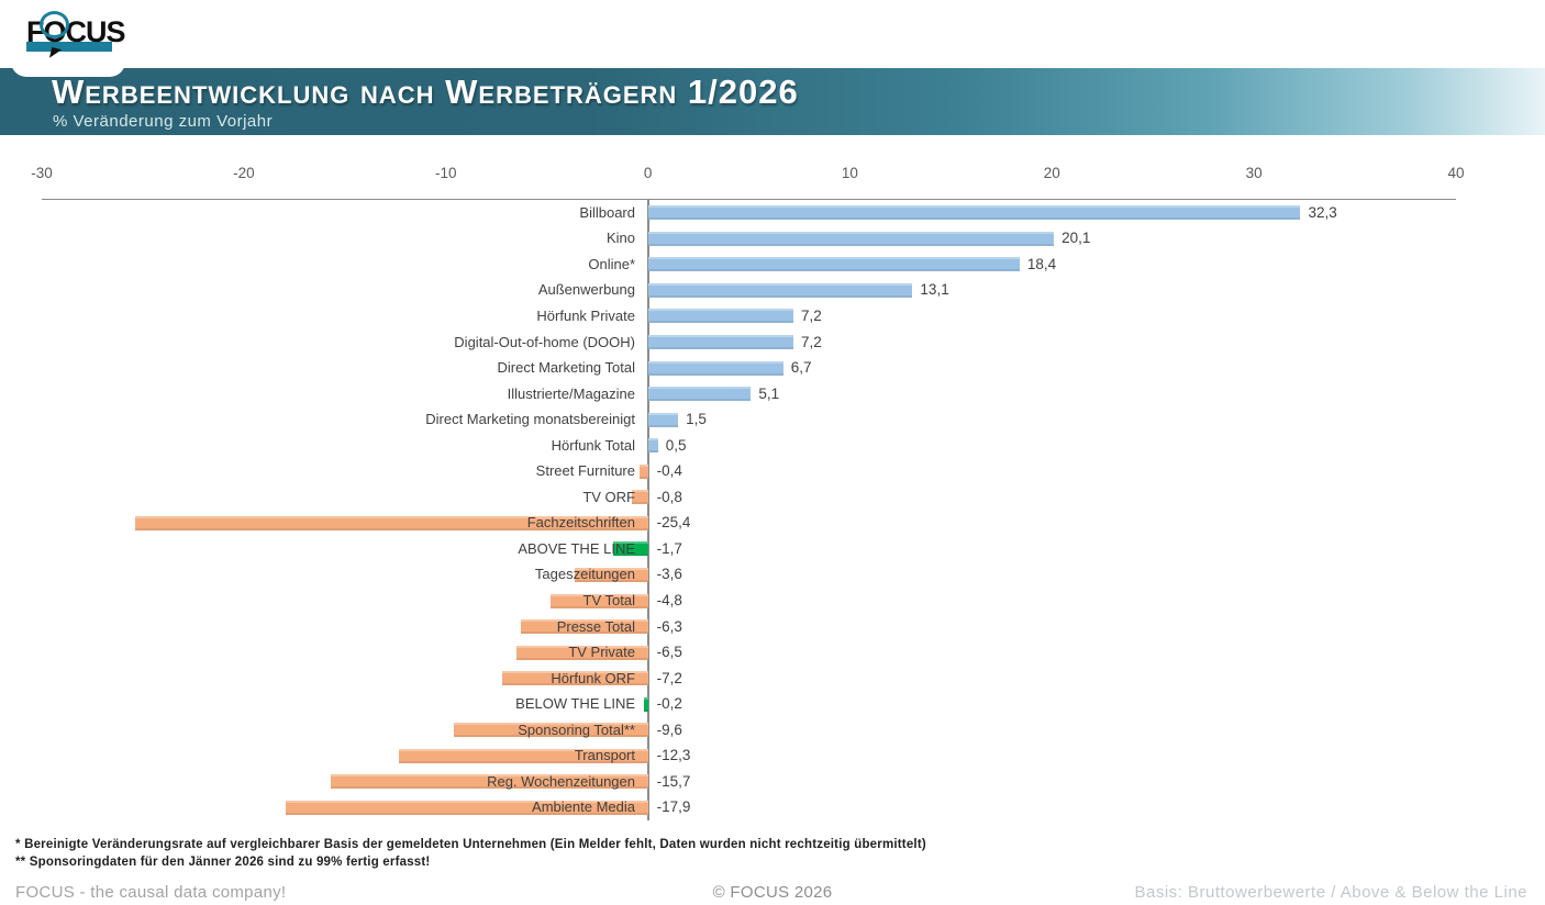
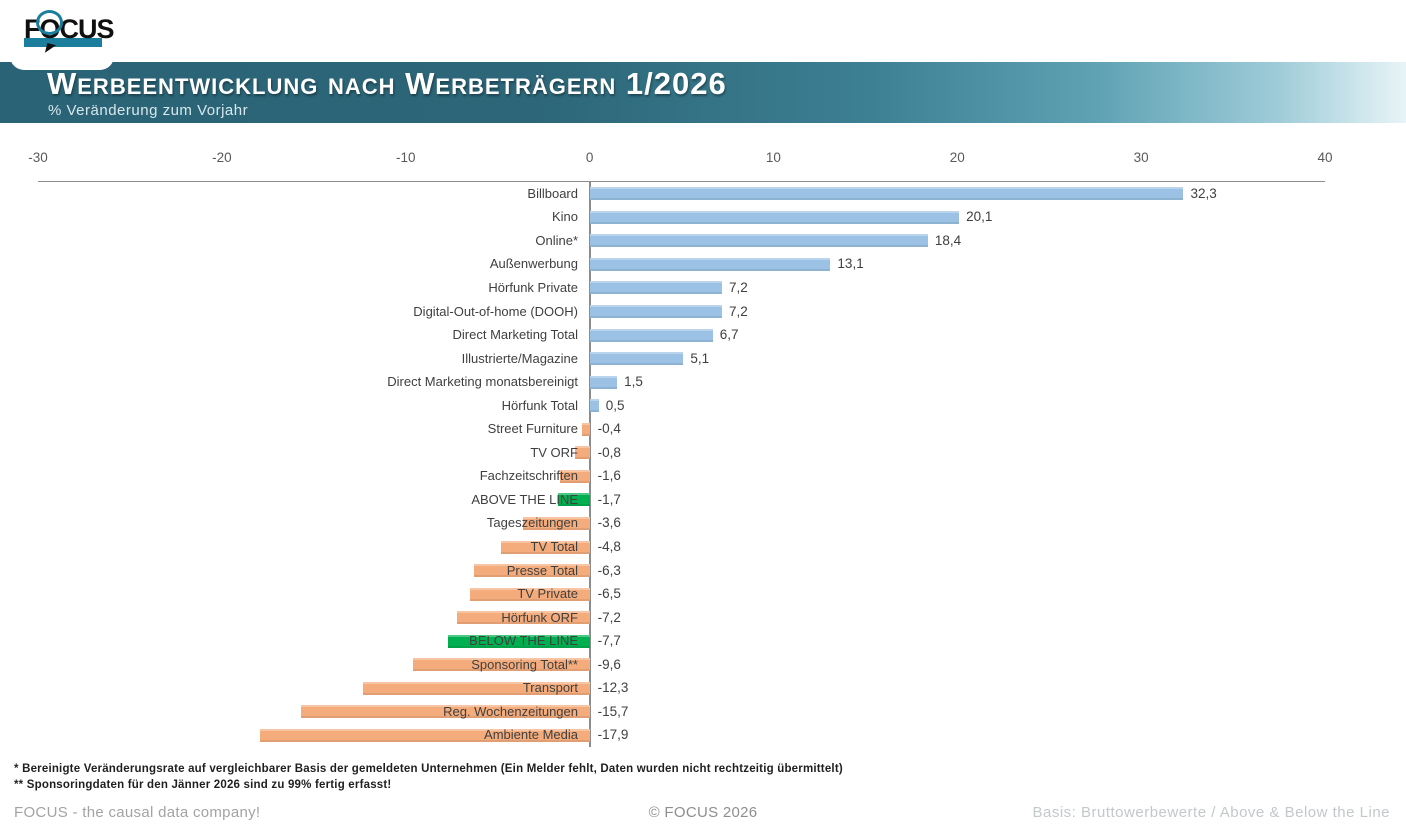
Fachzeitschriften: -25,4 -> -1,6
BELOW THE LINE: -0,2 -> -7,7
